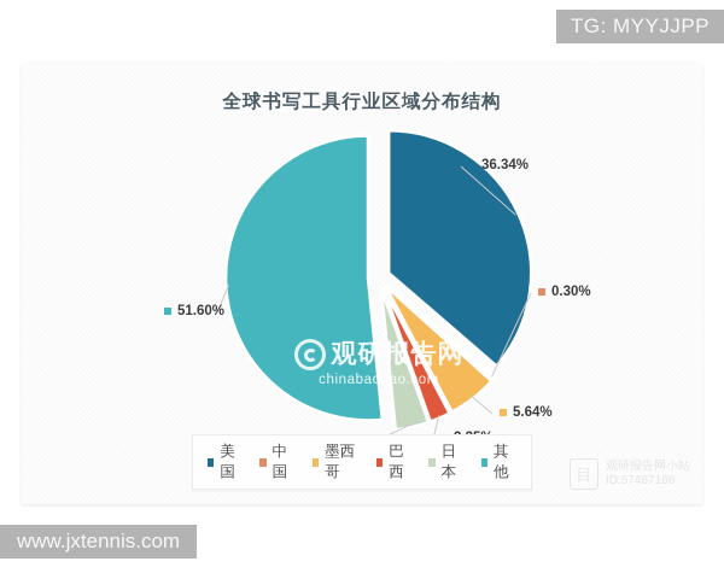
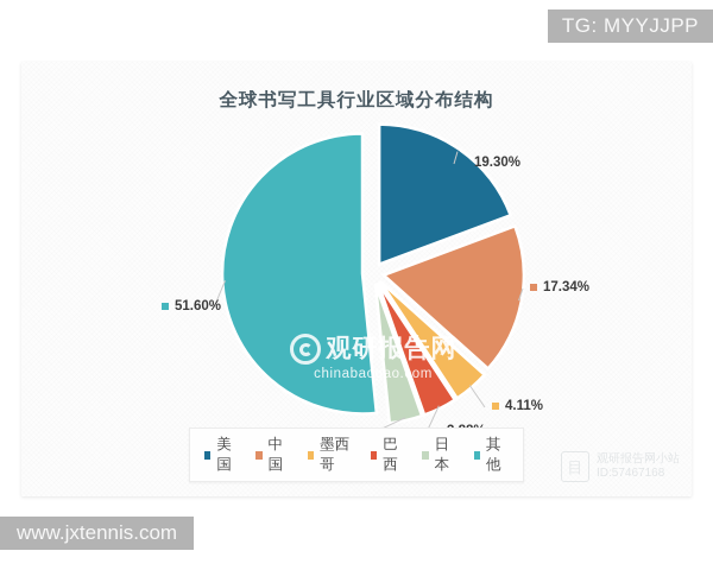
美国: 36.34% -> 19.30%
中国: 0.30% -> 17.34%
墨西哥: 5.64% -> 4.11%
巴西: 2.35% -> 3.88%
